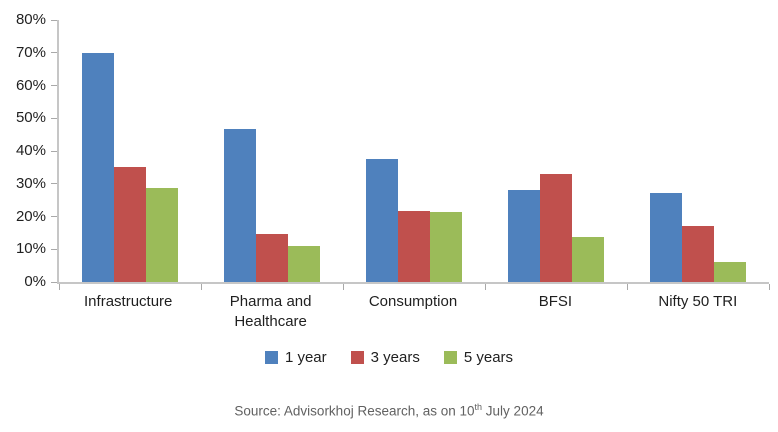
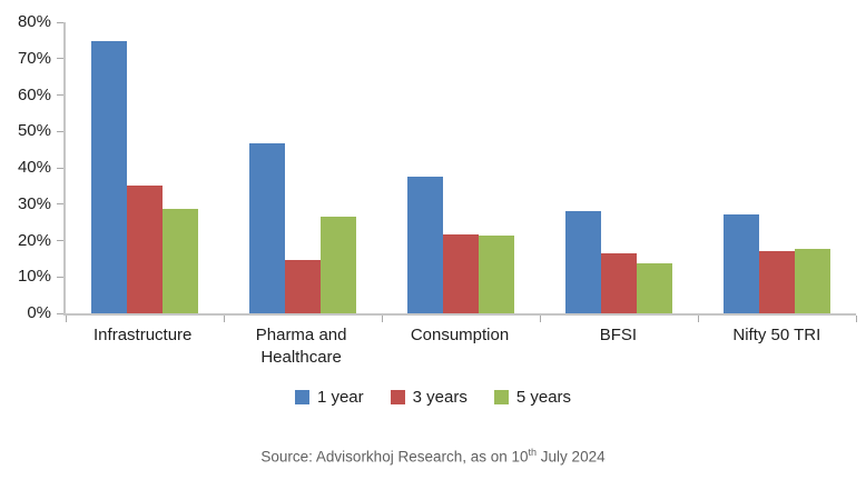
1 year/Infrastructure: 70% -> 75%
5 years/Pharma and Healthcare: 11% -> 27%
3 years/BFSI: 33% -> 17%
5 years/Nifty 50 TRI: 6% -> 18%
